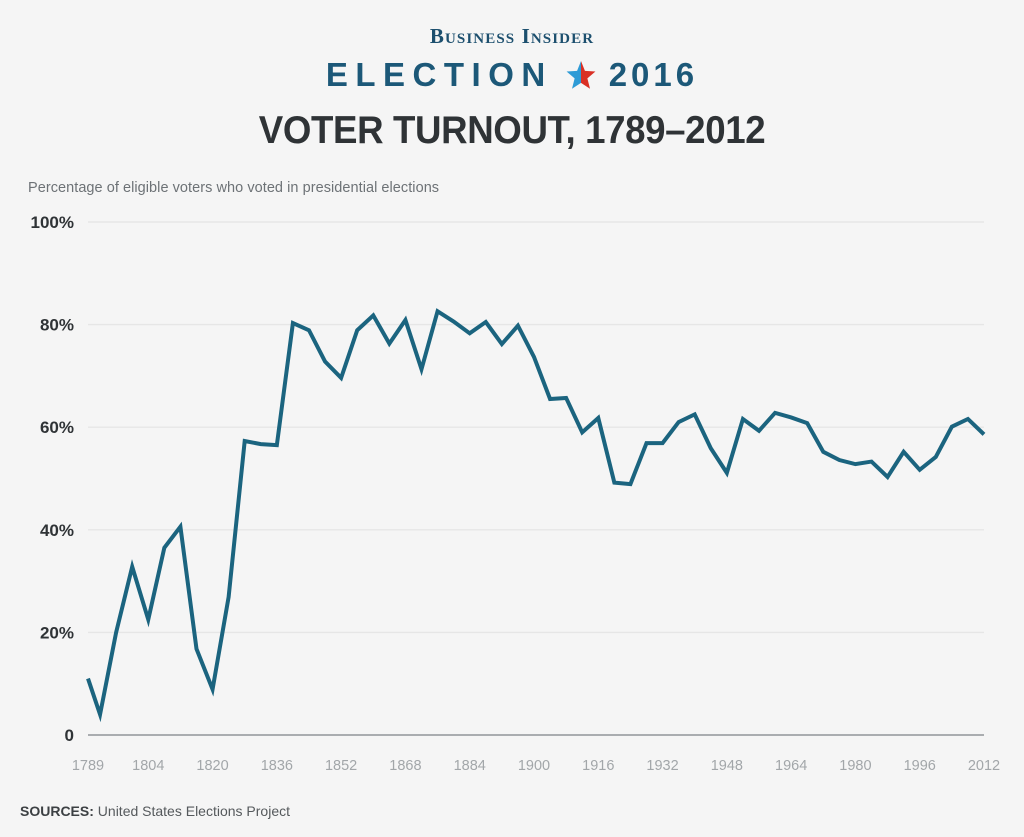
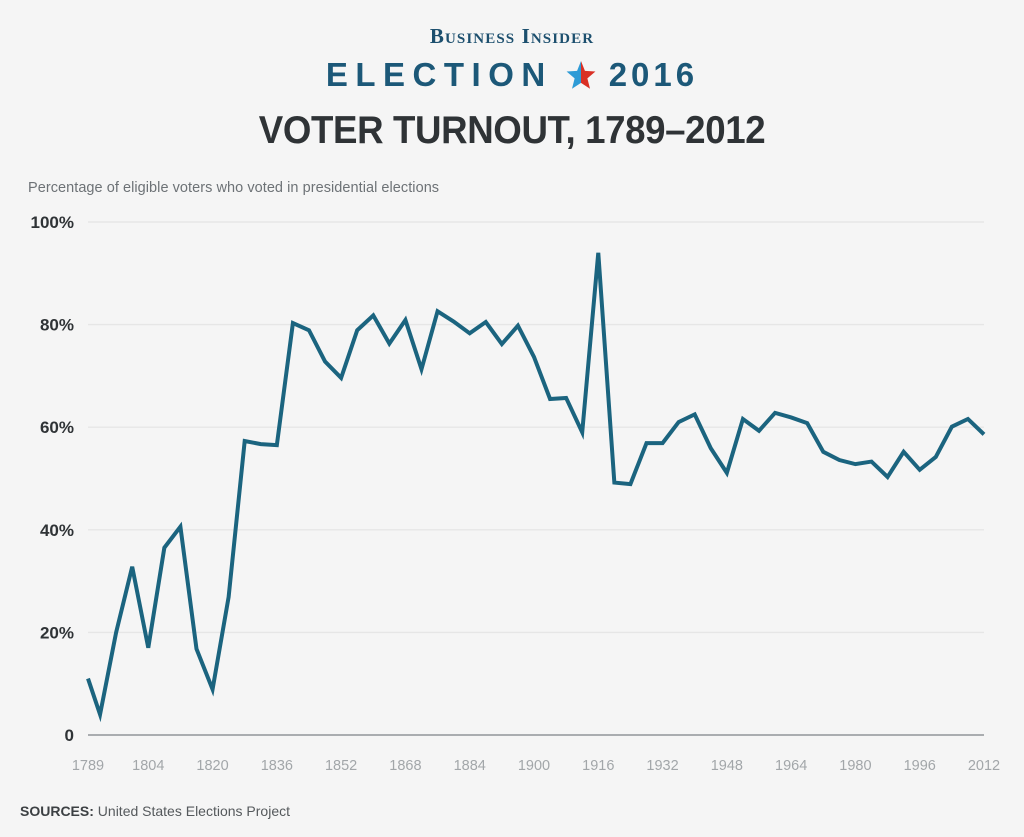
1804: 22% -> 17%
1916: 62% -> 94%
